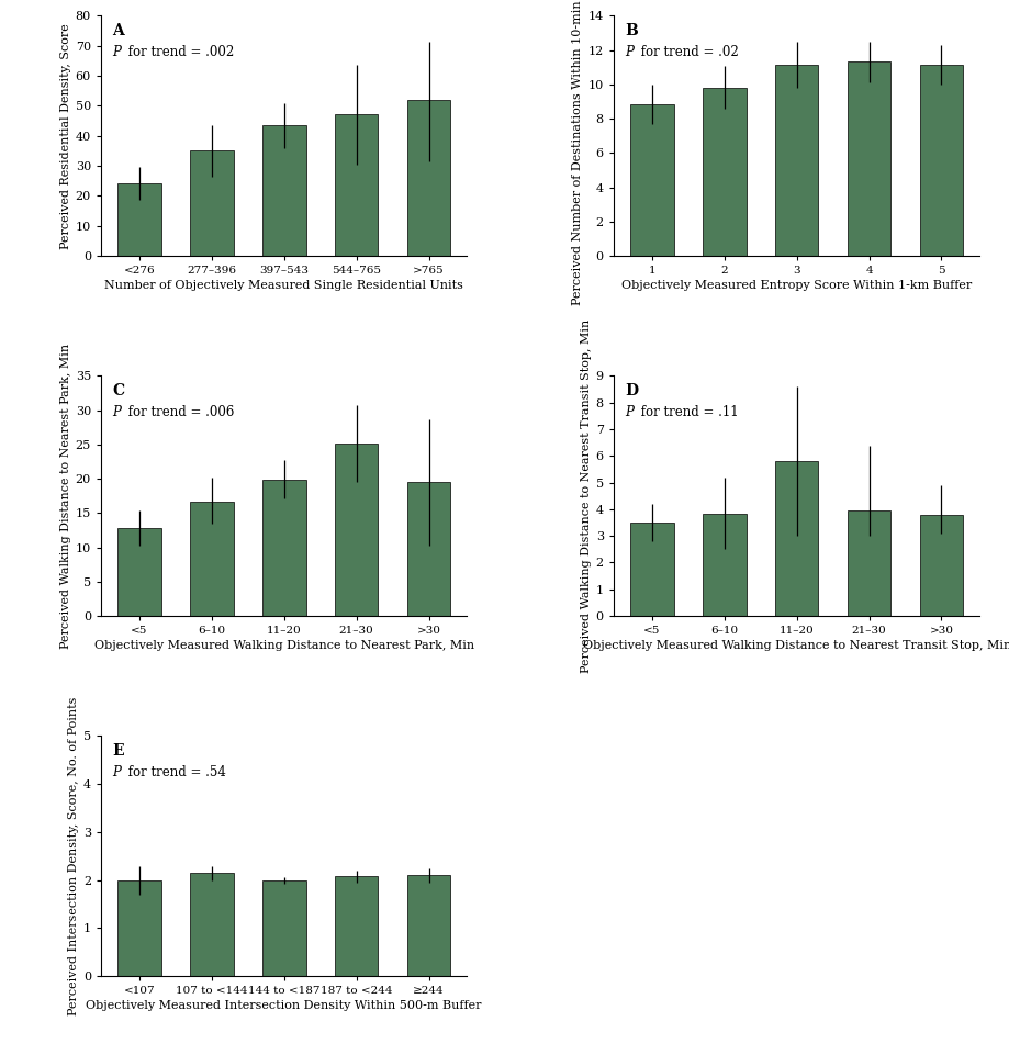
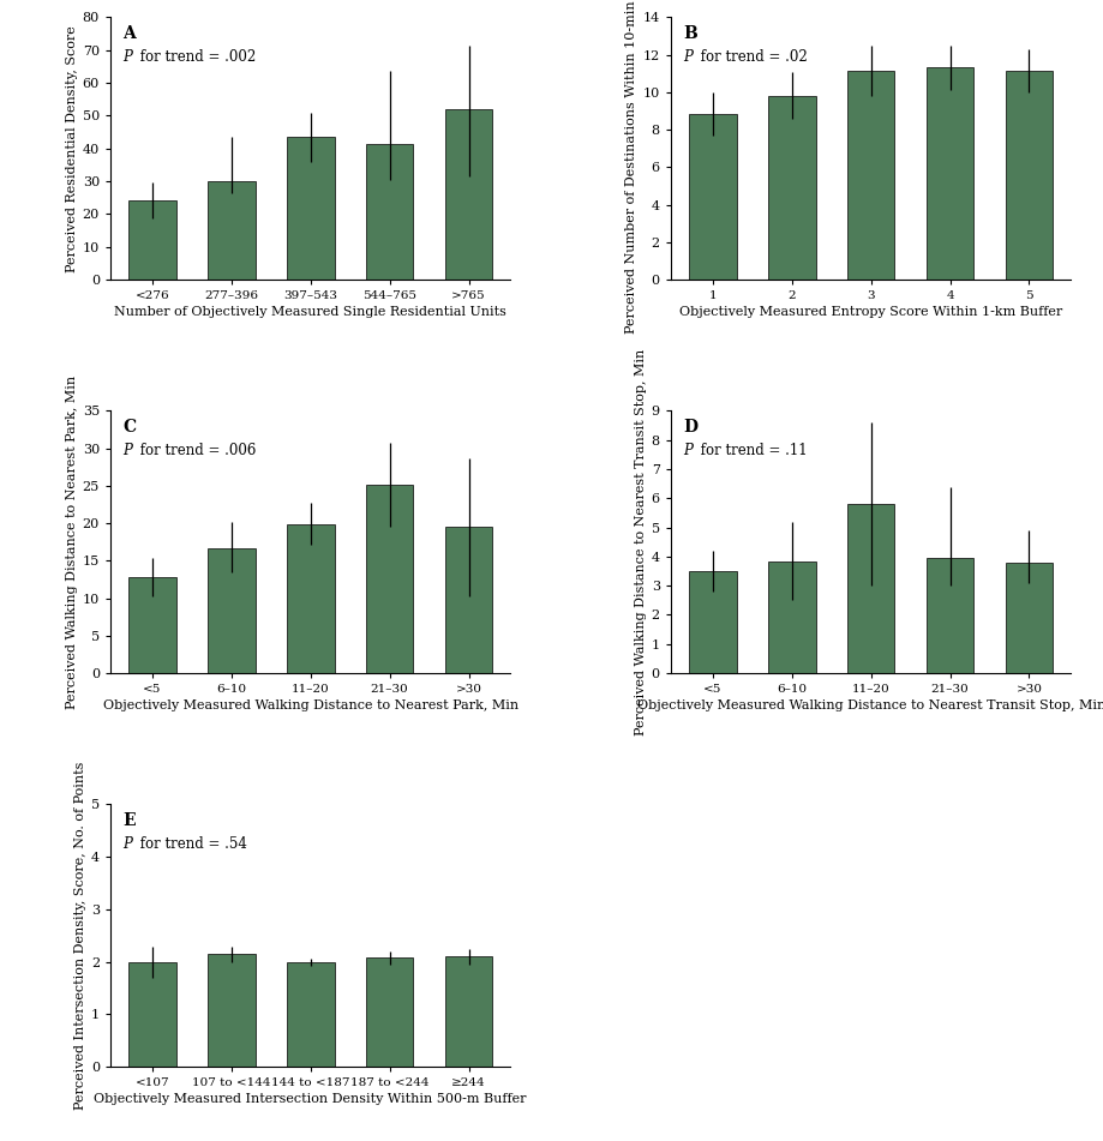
277–396: 35.0 -> 30.0
544–765: 47.0 -> 41.5
